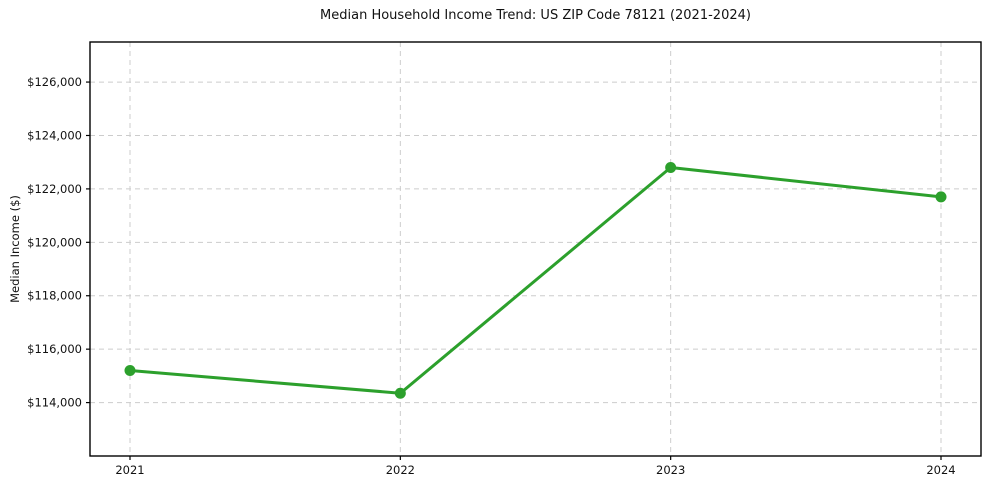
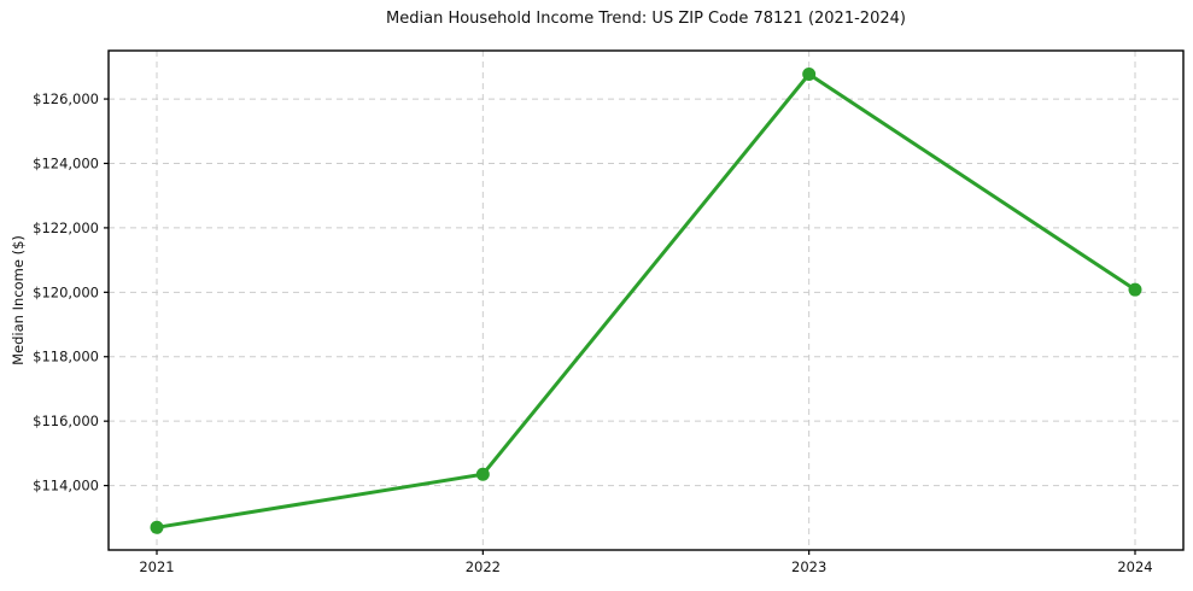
2021: $115200 -> $112700
2023: $122800 -> $126800
2024: $121700 -> $120100
